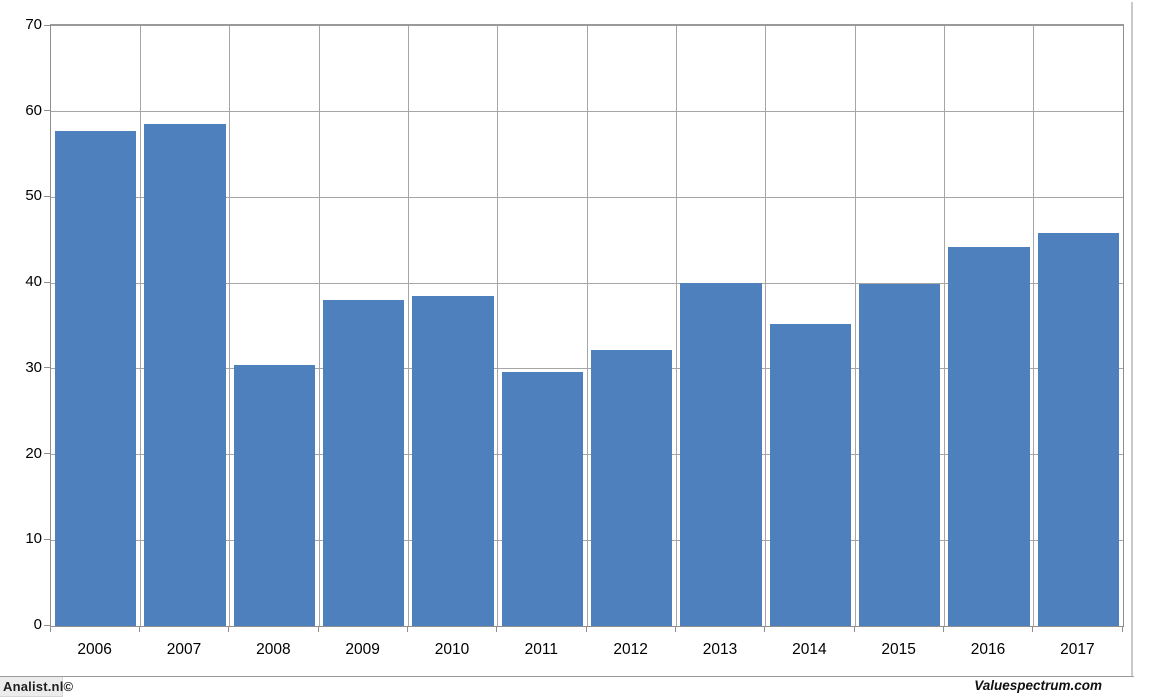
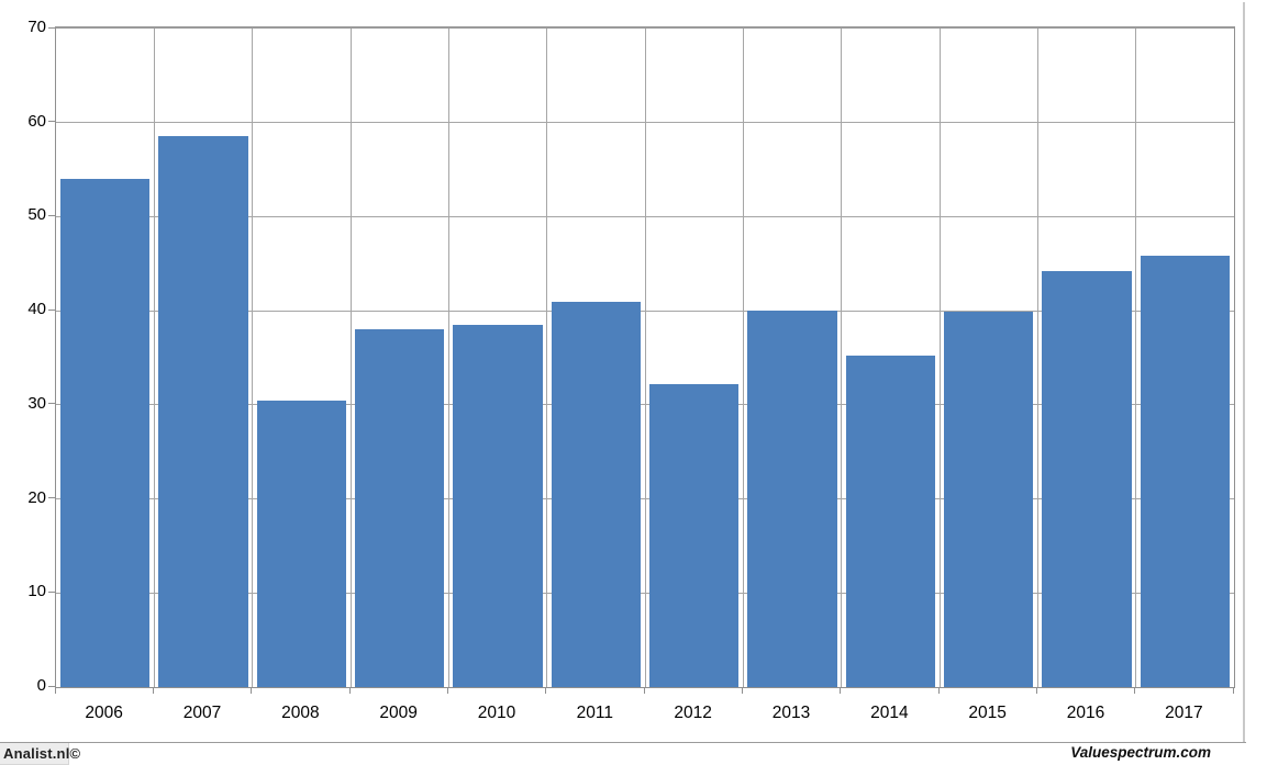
2006: 58 -> 54
2011: 30 -> 41
